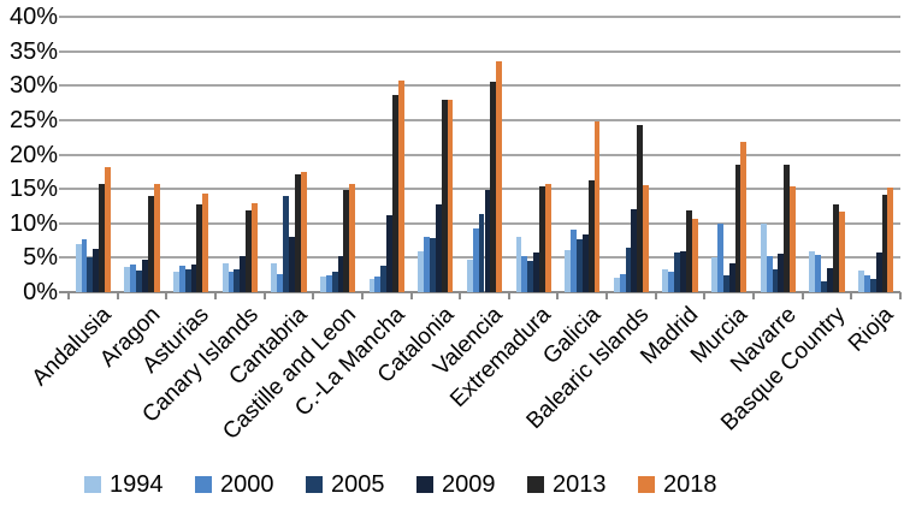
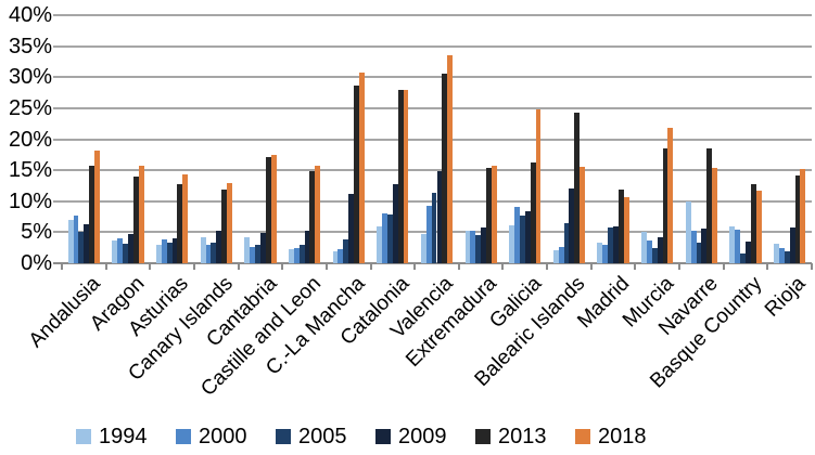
2005/Cantabria: 14% -> 3%
2009/Cantabria: 8% -> 5%
1994/Extremadura: 8% -> 5%
2000/Murcia: 10% -> 4%
